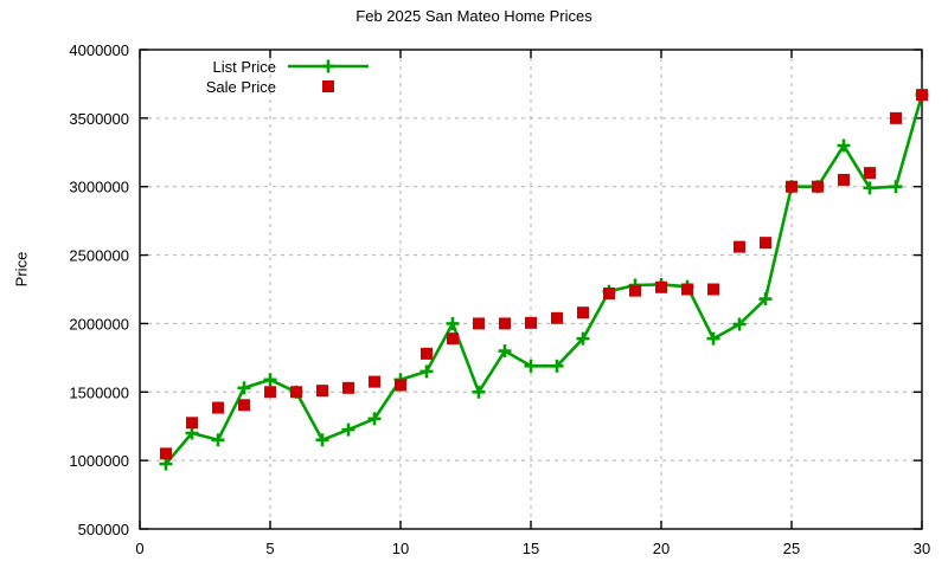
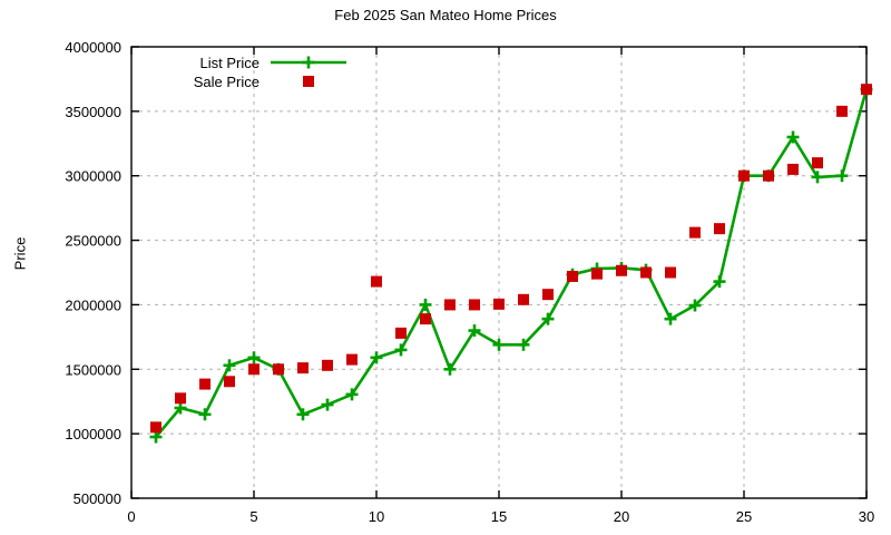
Sale Price/10: 1550000 -> 2180000
